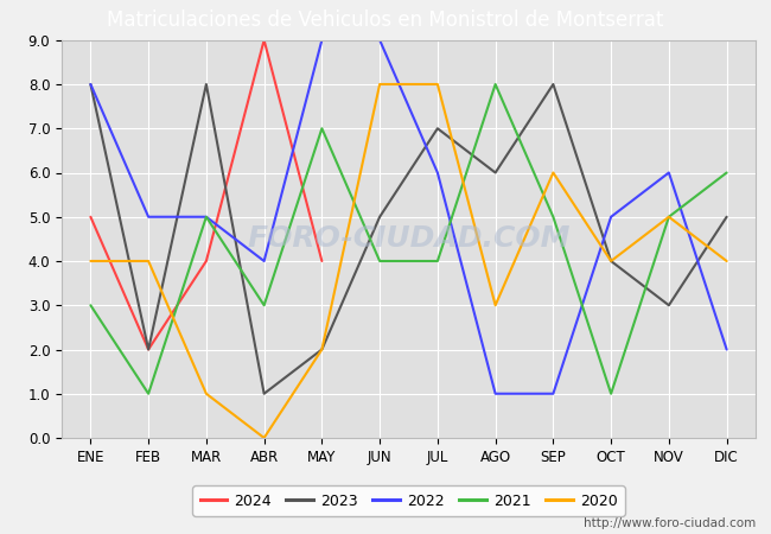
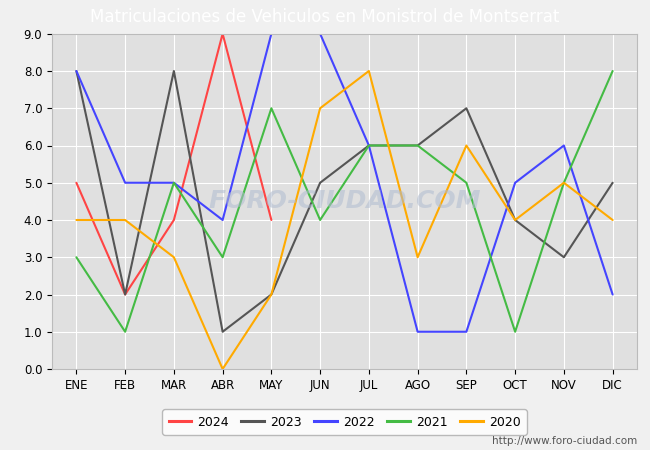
2020/MAR: 1 -> 3
2020/JUN: 8 -> 7
2023/JUL: 7 -> 6
2021/JUL: 4 -> 6
2021/AGO: 8 -> 6
2023/SEP: 8 -> 7
2021/DIC: 6 -> 8
